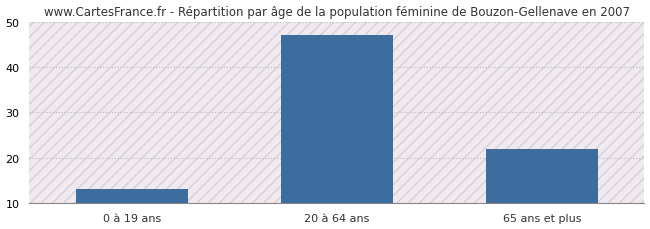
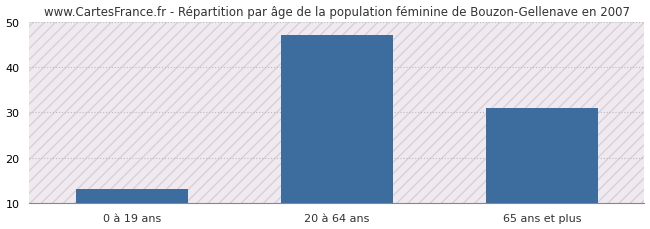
65 ans et plus: 22 -> 31
